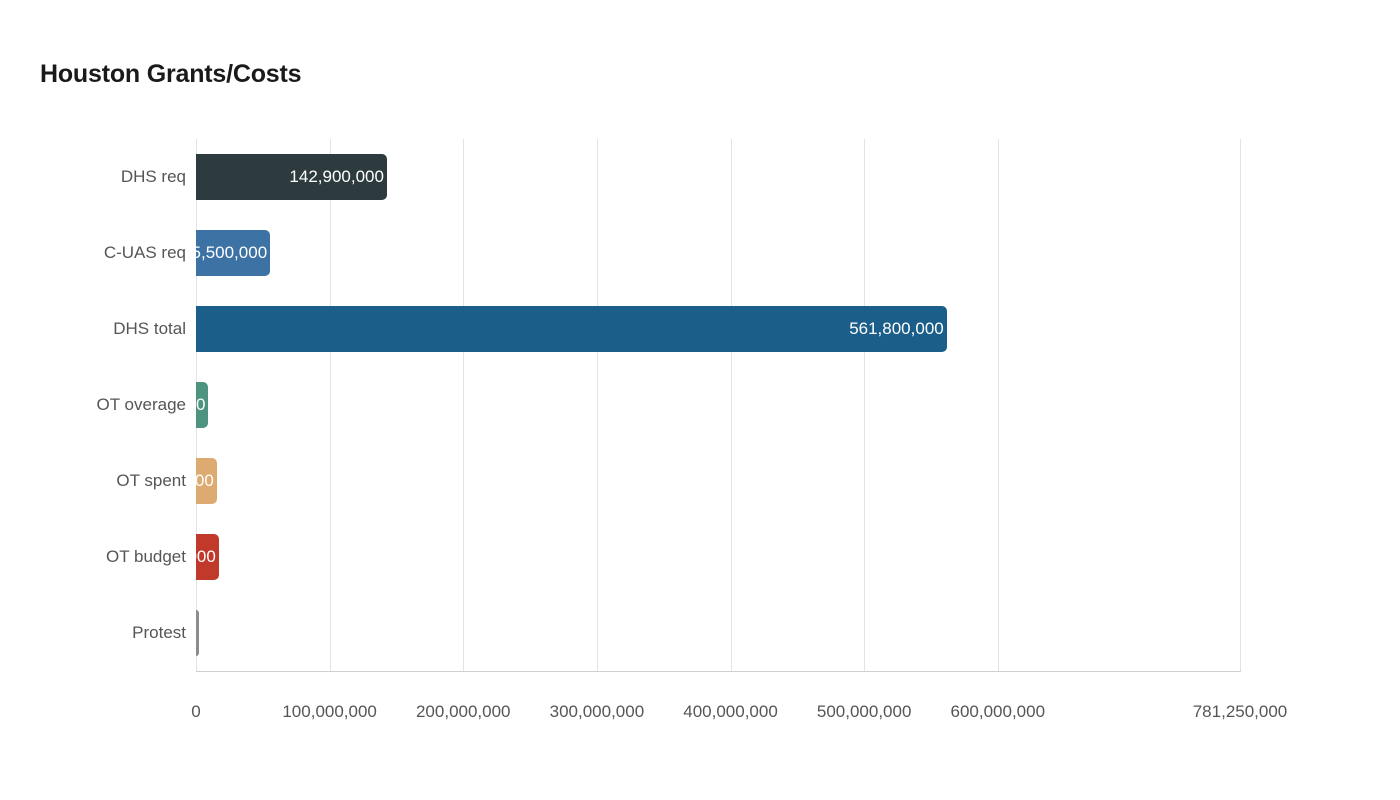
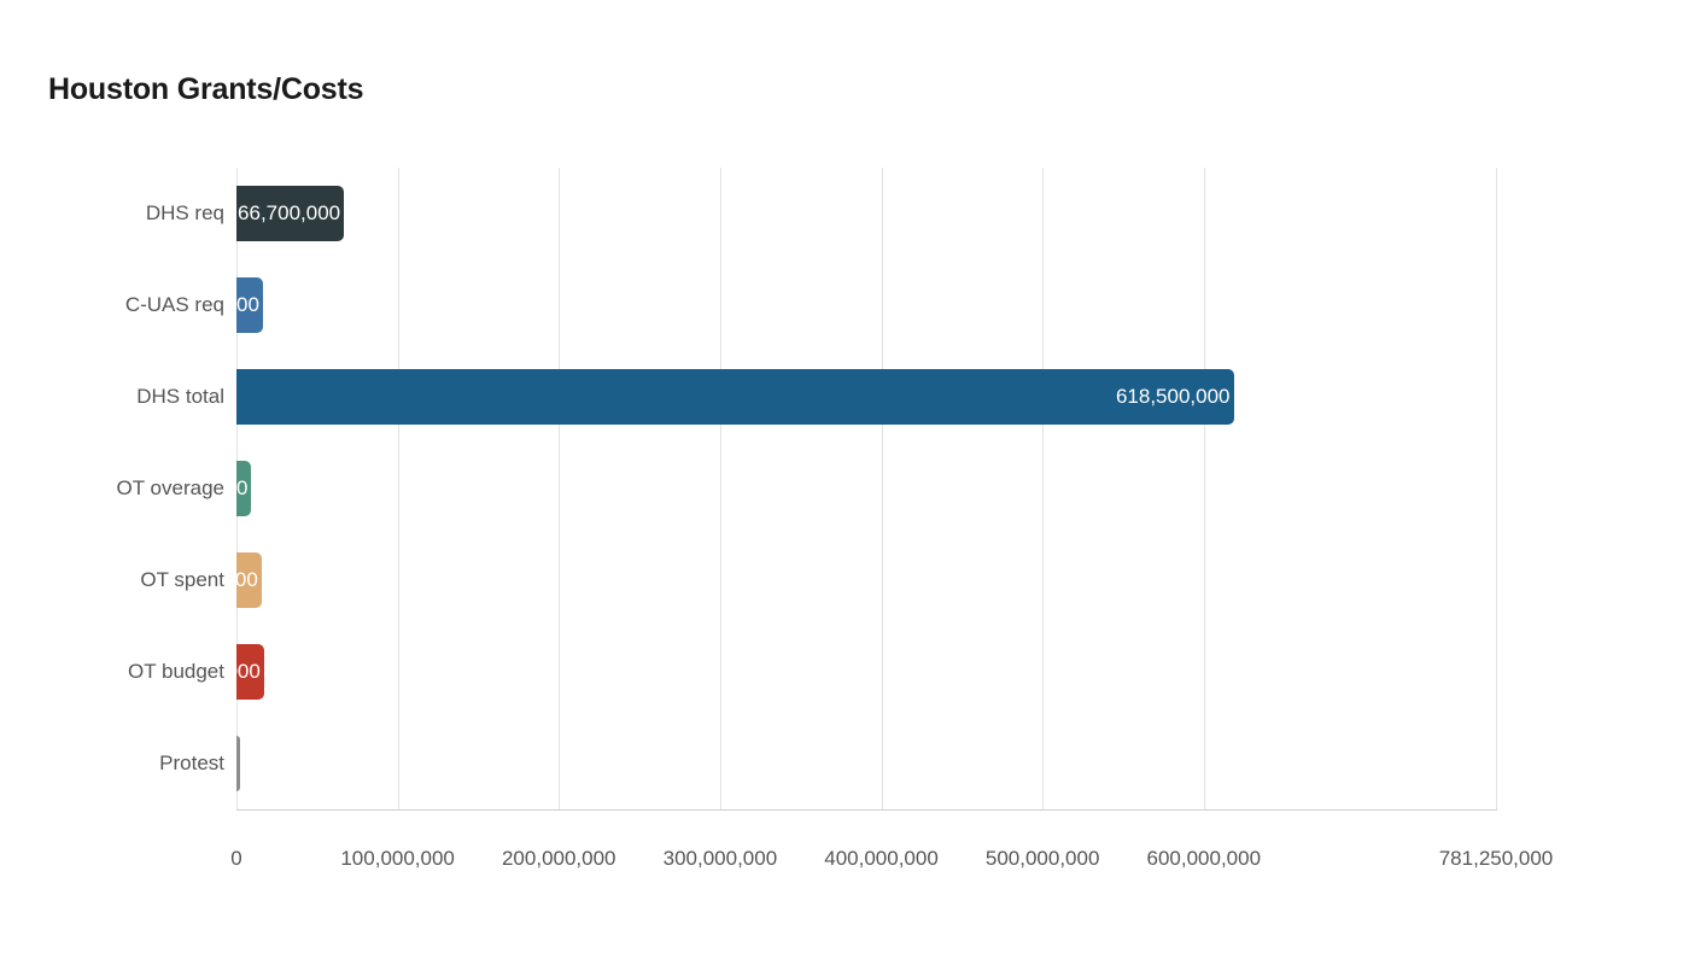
DHS req: 142,900,000 -> 66,700,000
C-UAS req: 55,500,000 -> 16,400,000
DHS total: 561,800,000 -> 618,500,000
